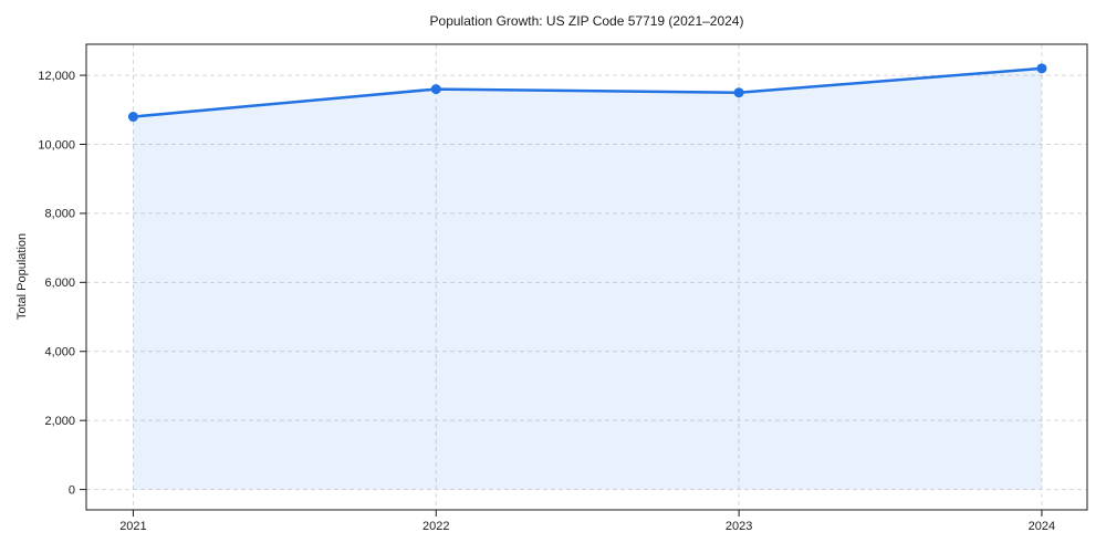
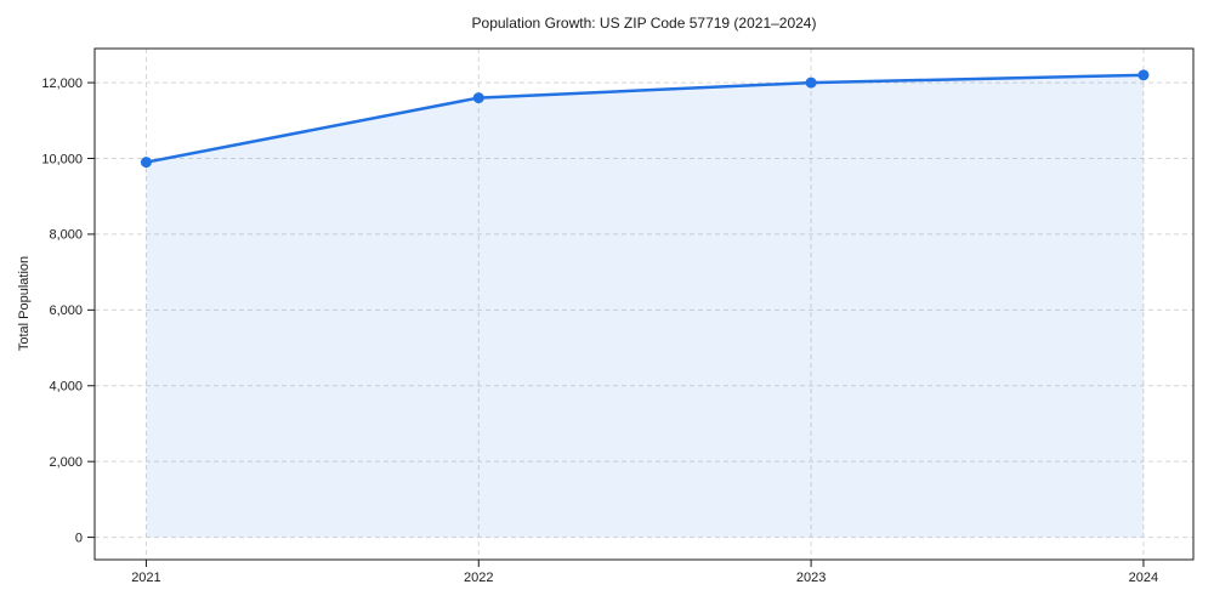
2021: 10800 -> 9900
2023: 11500 -> 12000
